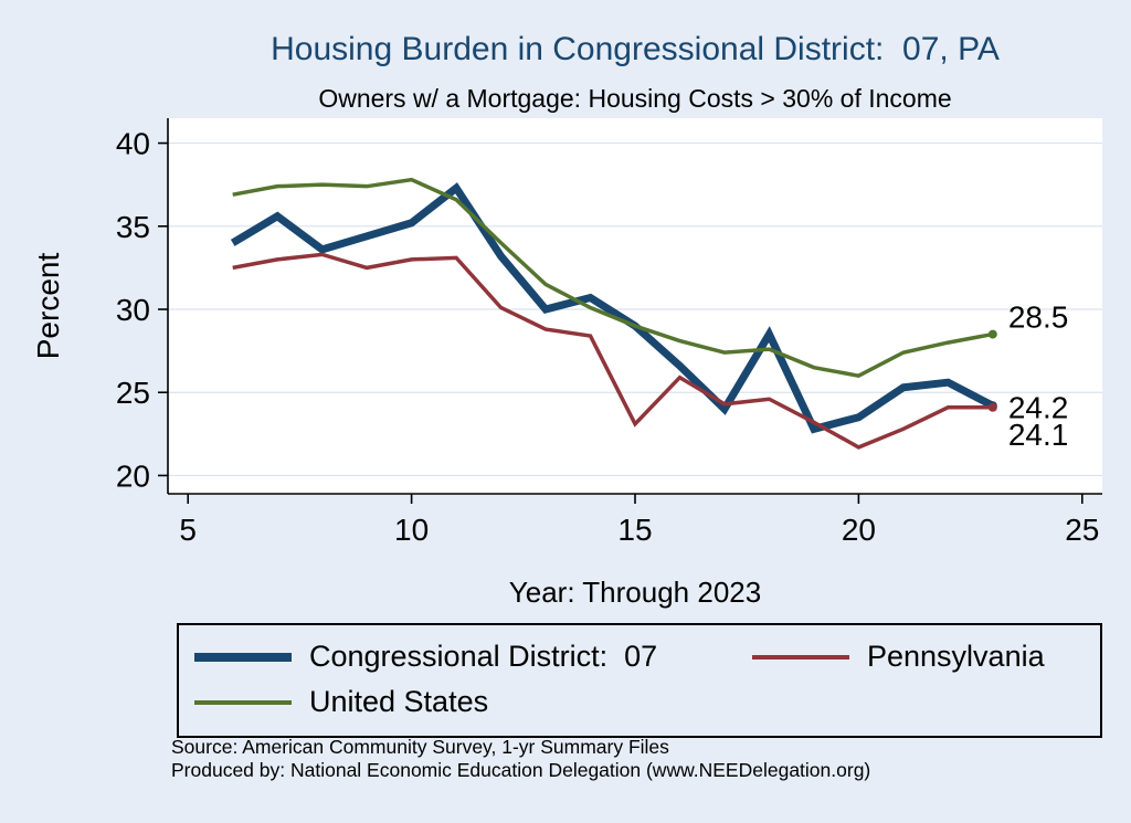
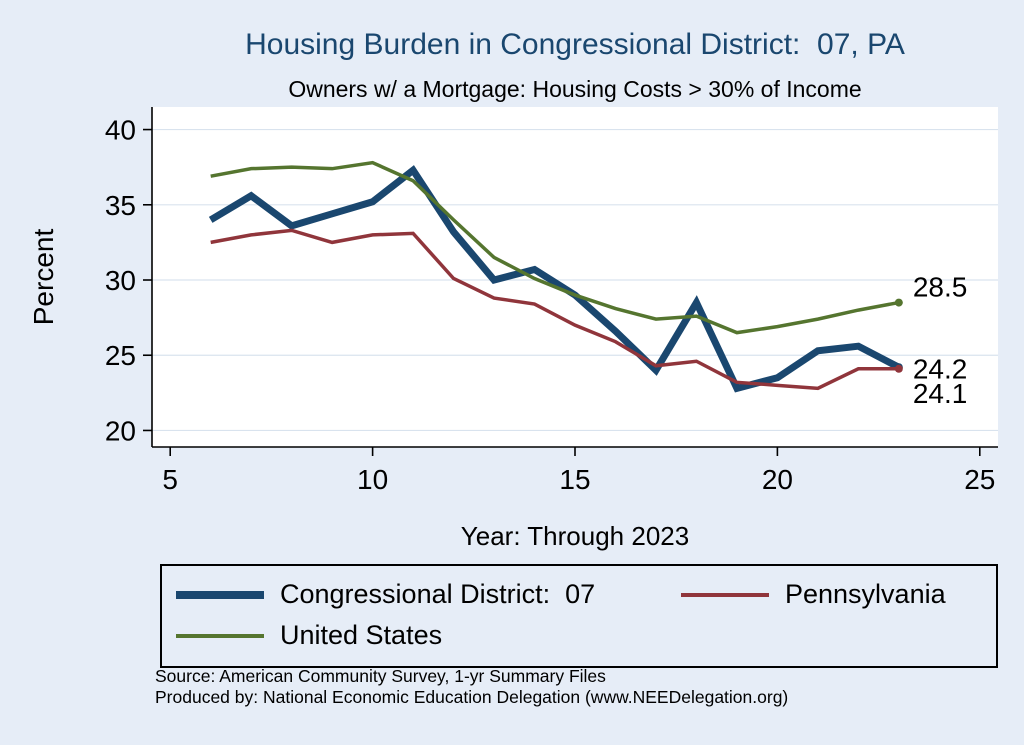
Pennsylvania/15: 23.1 -> 27.0
Pennsylvania/20: 21.7 -> 23.0
United States/20: 26.0 -> 26.9
